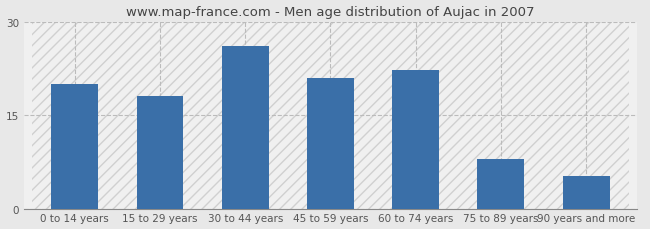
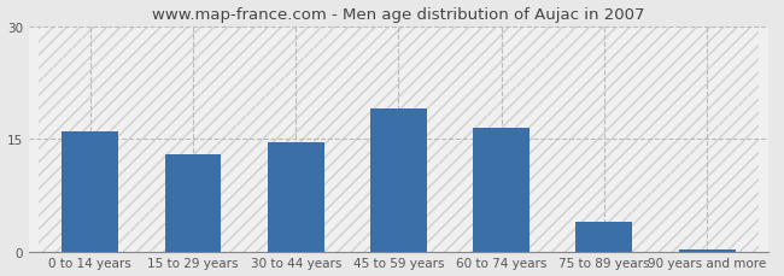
0 to 14 years: 20.0 -> 16.0
15 to 29 years: 18.0 -> 13.0
30 to 44 years: 26.0 -> 14.5
45 to 59 years: 21.0 -> 19.0
60 to 74 years: 22.2 -> 16.5
75 to 89 years: 8.0 -> 4.0
90 years and more: 5.2 -> 0.3
